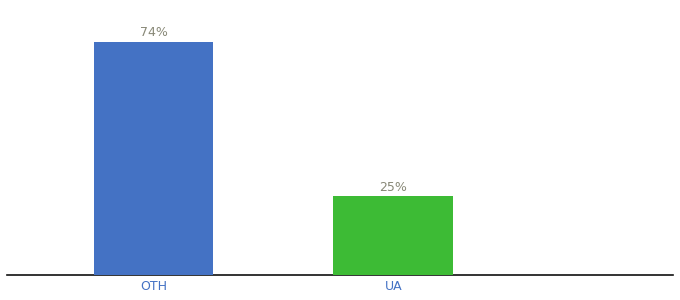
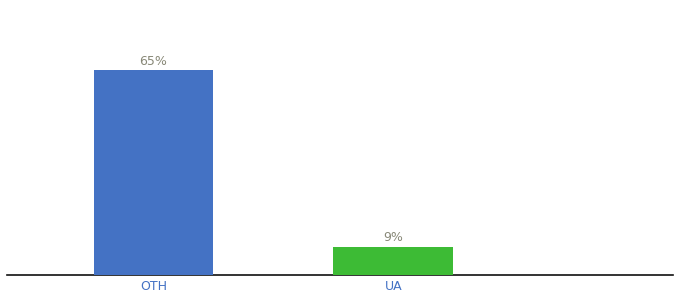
OTH: 74% -> 65%
UA: 25% -> 9%
